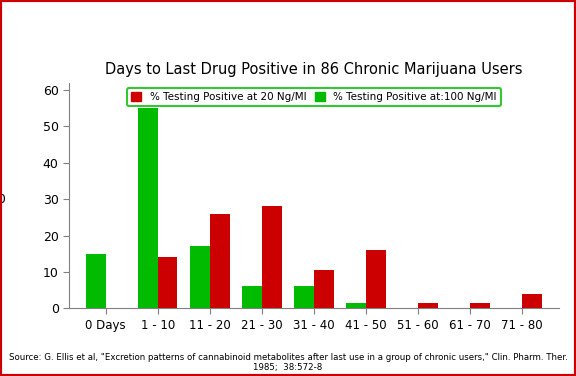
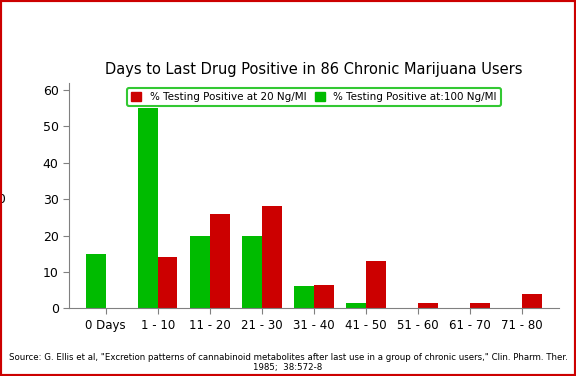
% Testing Positive at:100 Ng/Ml/11 - 20: 17.0 -> 20.0
% Testing Positive at:100 Ng/Ml/21 - 30: 6.0 -> 20.0
% Testing Positive at 20 Ng/Ml/31 - 40: 10.5 -> 6.5
% Testing Positive at 20 Ng/Ml/41 - 50: 16.0 -> 13.0
